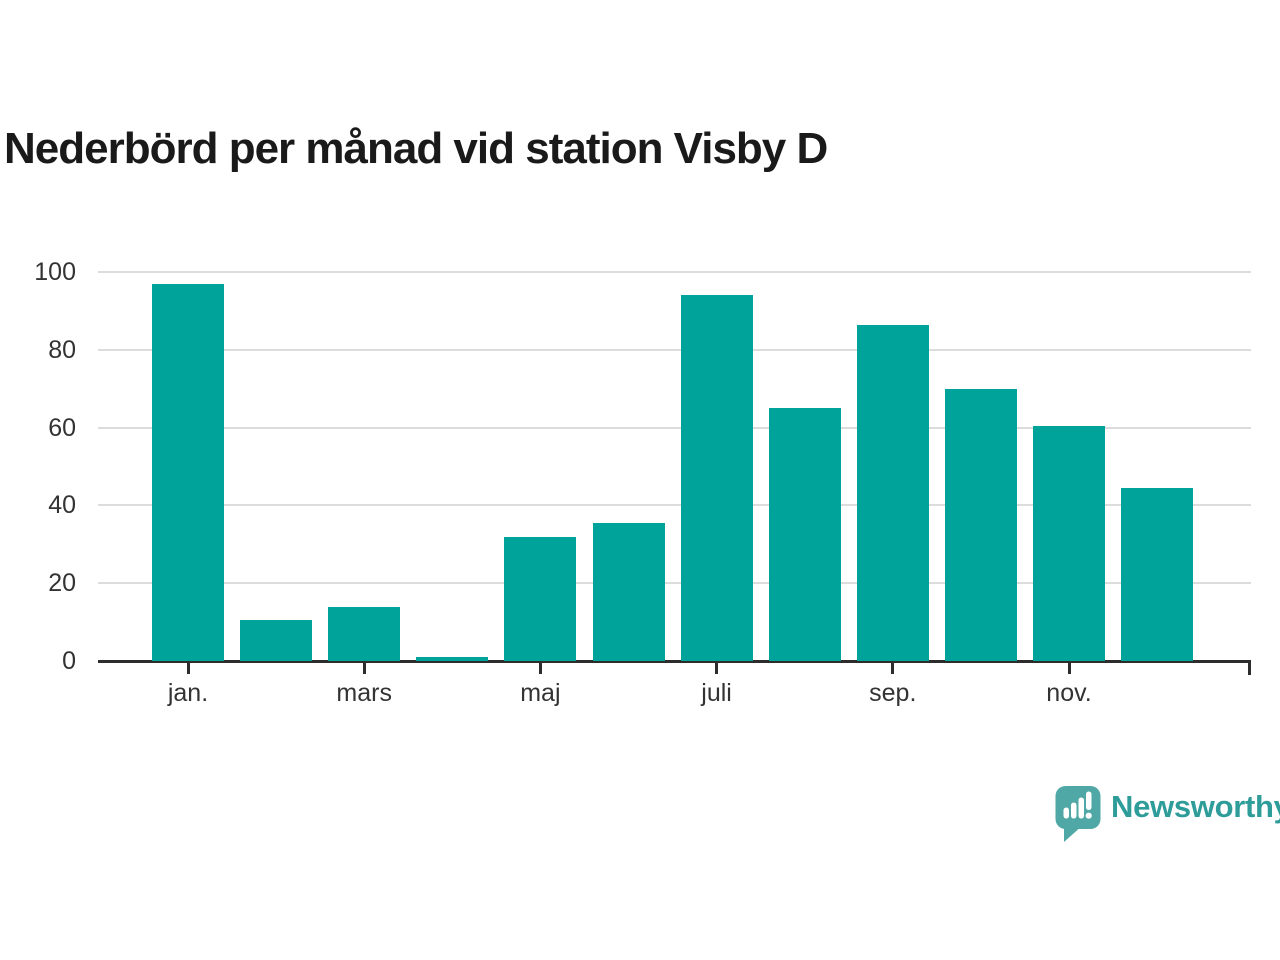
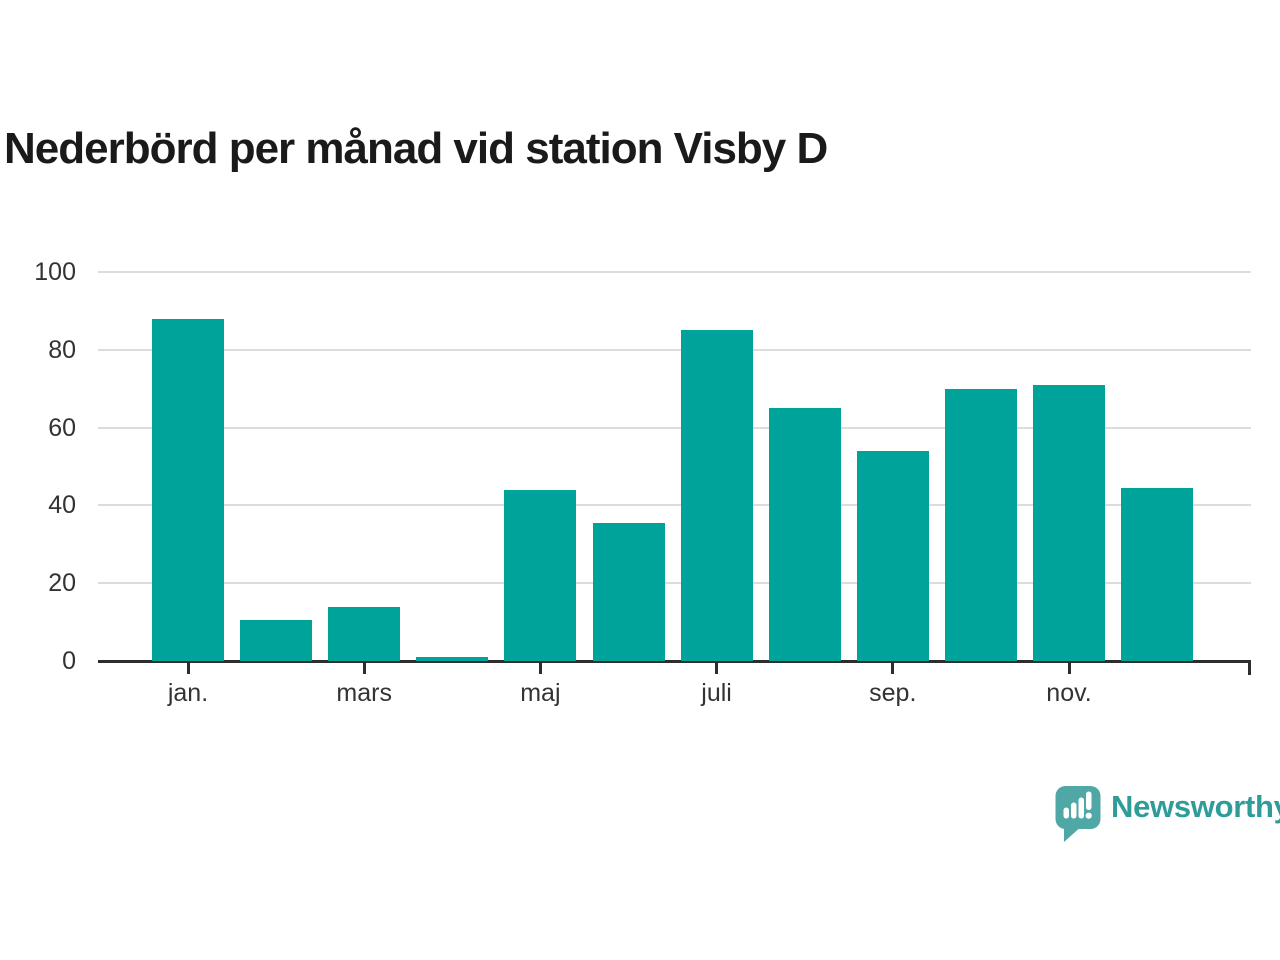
jan.: 97 -> 88
maj: 32 -> 44
juli: 94 -> 85
sep.: 86 -> 54
nov.: 60 -> 71
